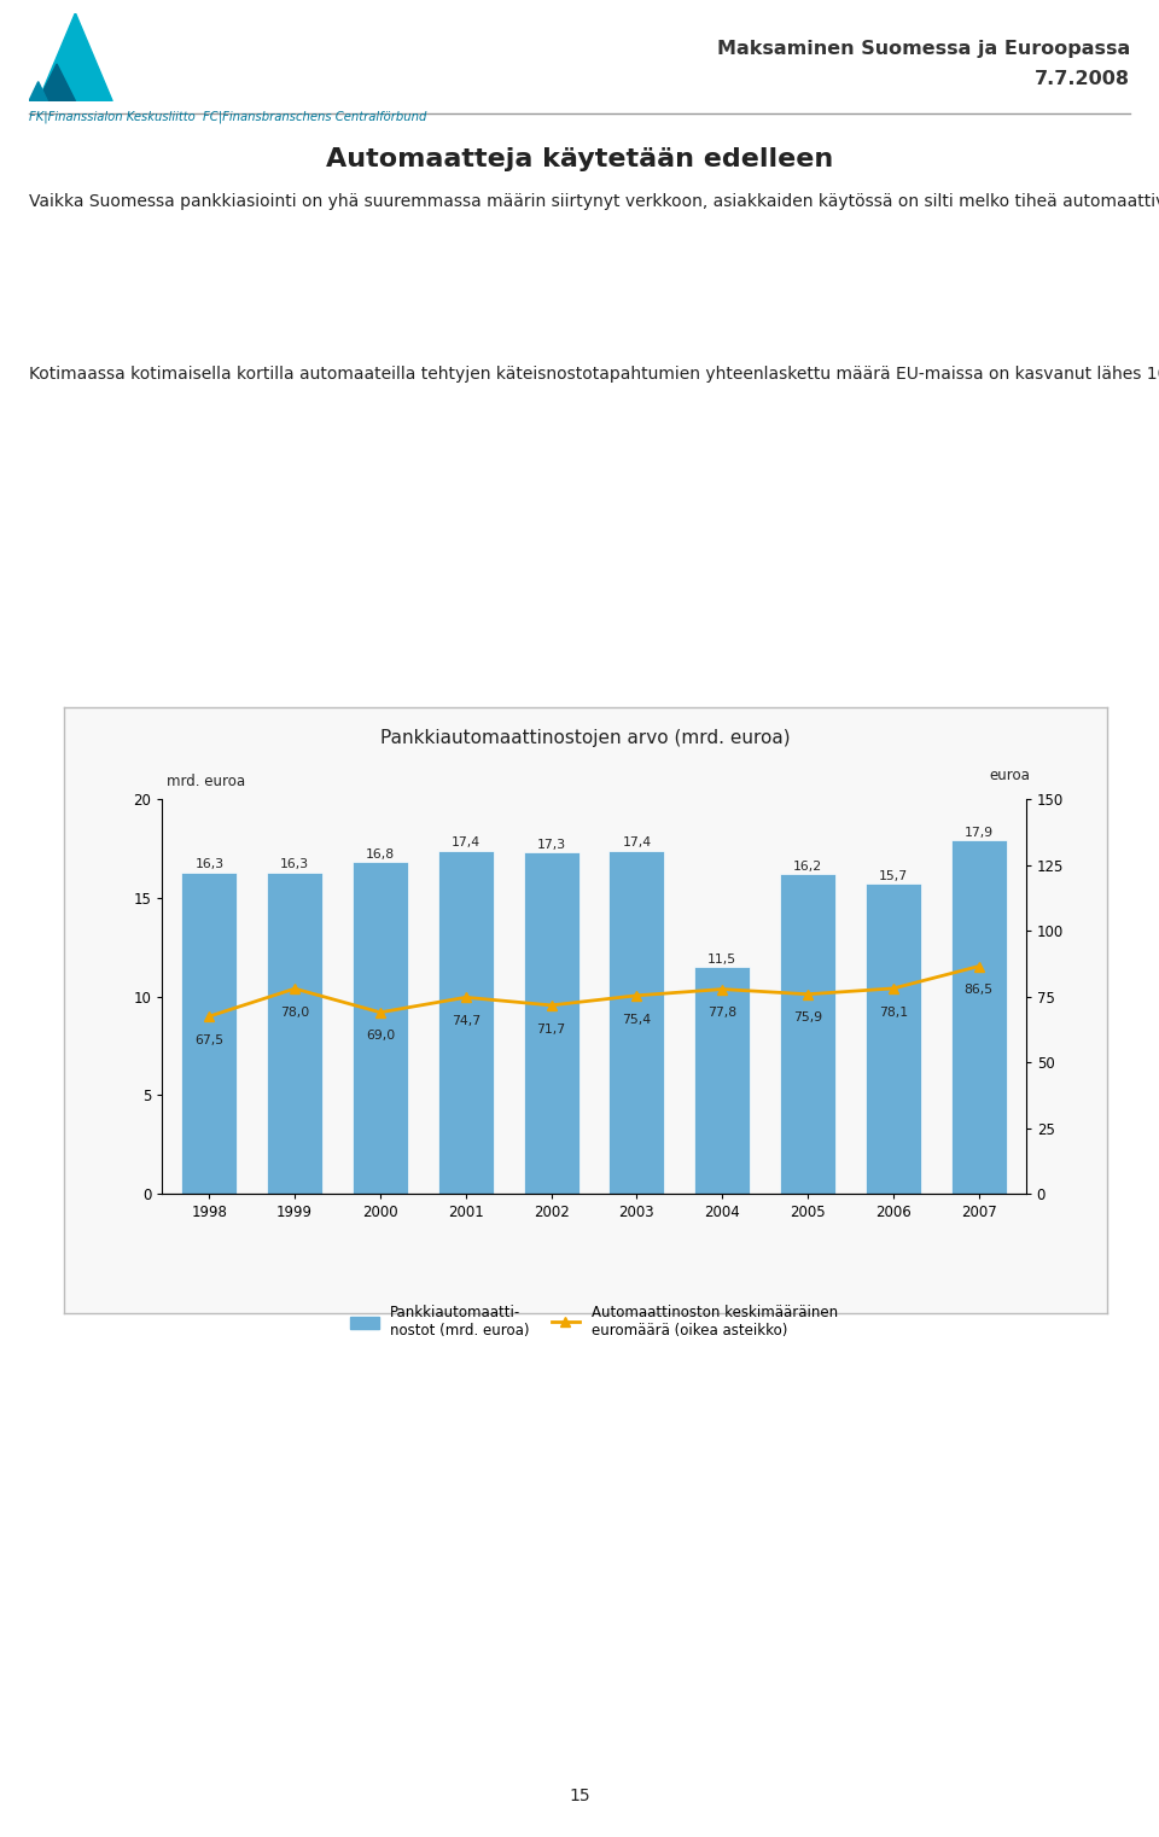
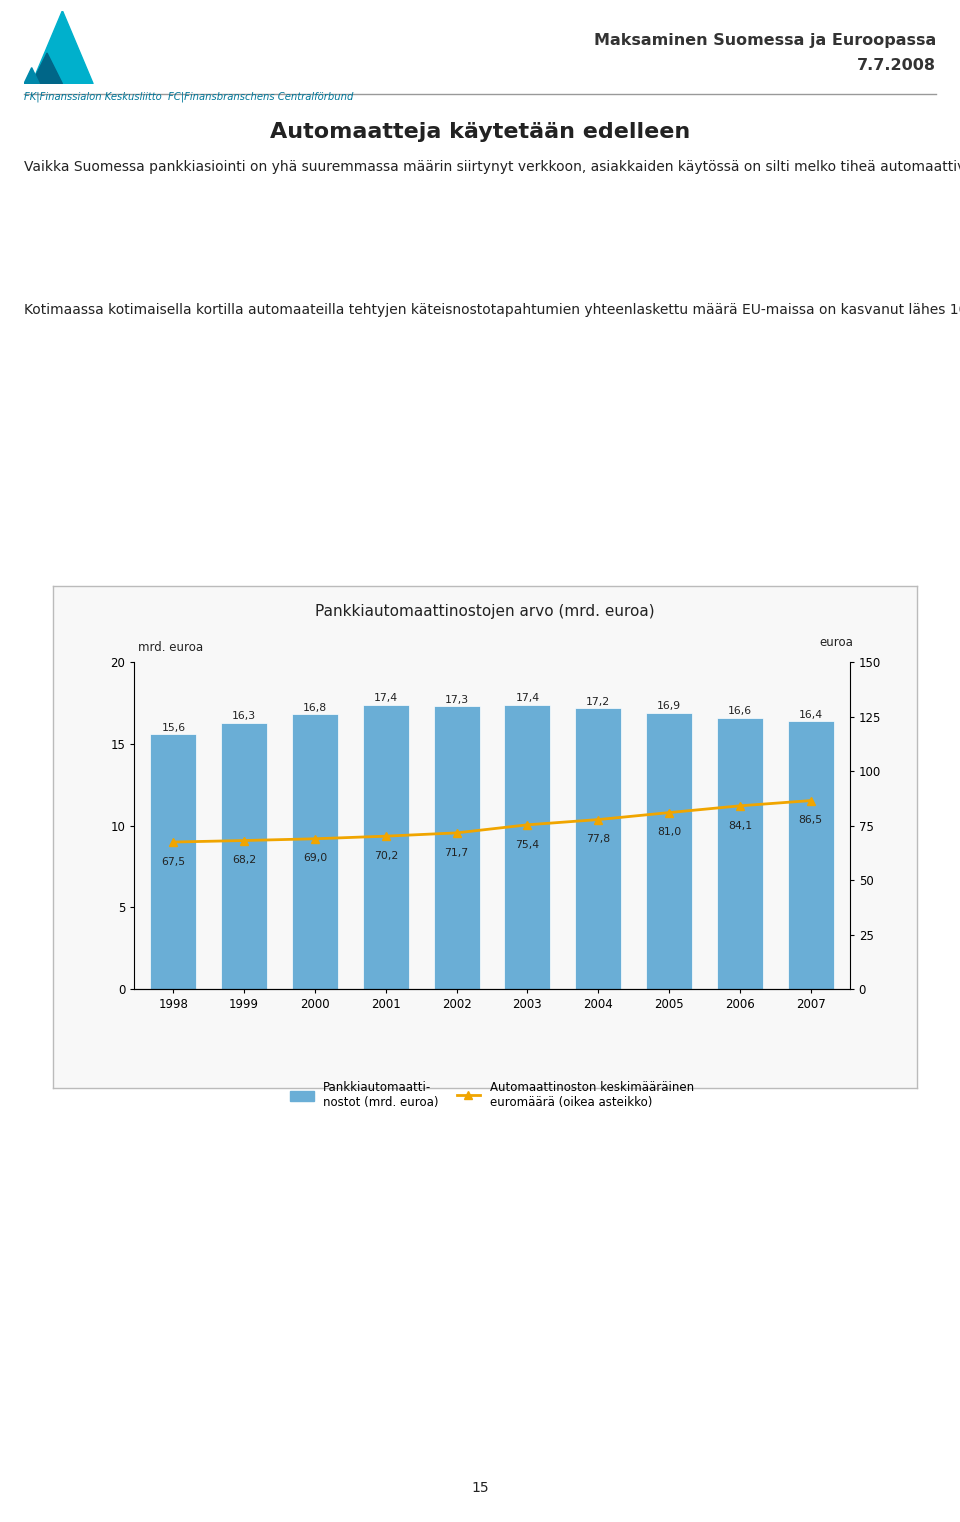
Pankkiautomaatti- nostot (mrd. euroa)/1998: 16,3 -> 15,6
Automaattinoston keskimääräinen euromäärä (oikea asteikko)/1999: 78,0 -> 68,2
Automaattinoston keskimääräinen euromäärä (oikea asteikko)/2001: 74,7 -> 70,2
Pankkiautomaatti- nostot (mrd. euroa)/2004: 11,5 -> 17,2
Pankkiautomaatti- nostot (mrd. euroa)/2005: 16,2 -> 16,9
Automaattinoston keskimääräinen euromäärä (oikea asteikko)/2005: 75,9 -> 81,0
Pankkiautomaatti- nostot (mrd. euroa)/2006: 15,7 -> 16,6
Automaattinoston keskimääräinen euromäärä (oikea asteikko)/2006: 78,1 -> 84,1
Pankkiautomaatti- nostot (mrd. euroa)/2007: 17,9 -> 16,4
